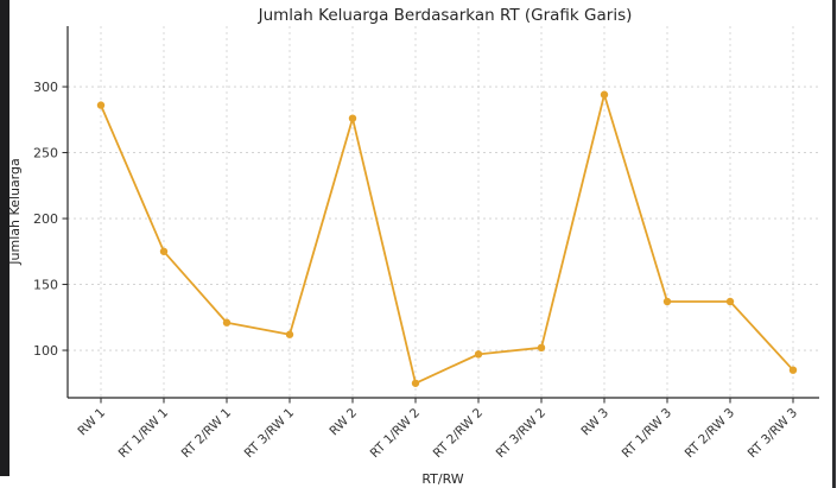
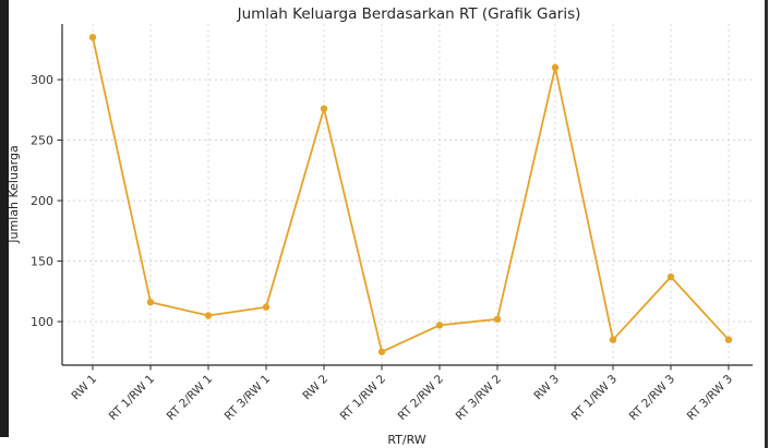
RW 1: 286 -> 335
RT 1/RW 1: 175 -> 116
RT 2/RW 1: 121 -> 105
RW 3: 294 -> 310
RT 1/RW 3: 137 -> 85
